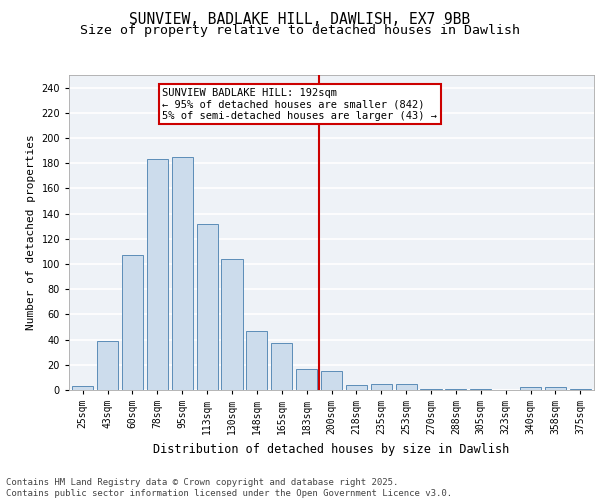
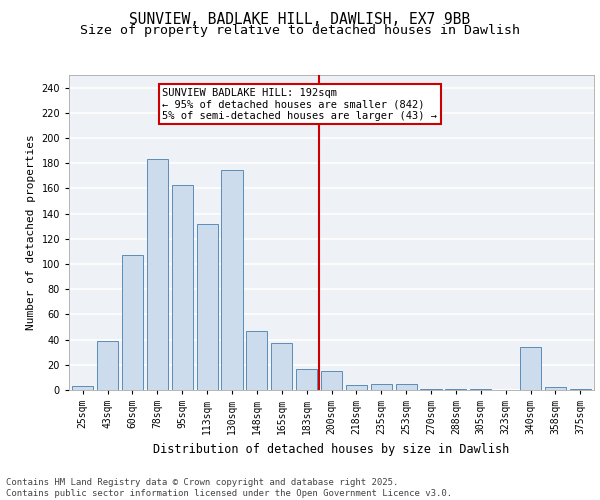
95sqm: 185 -> 163
130sqm: 104 -> 175
340sqm: 2 -> 34
